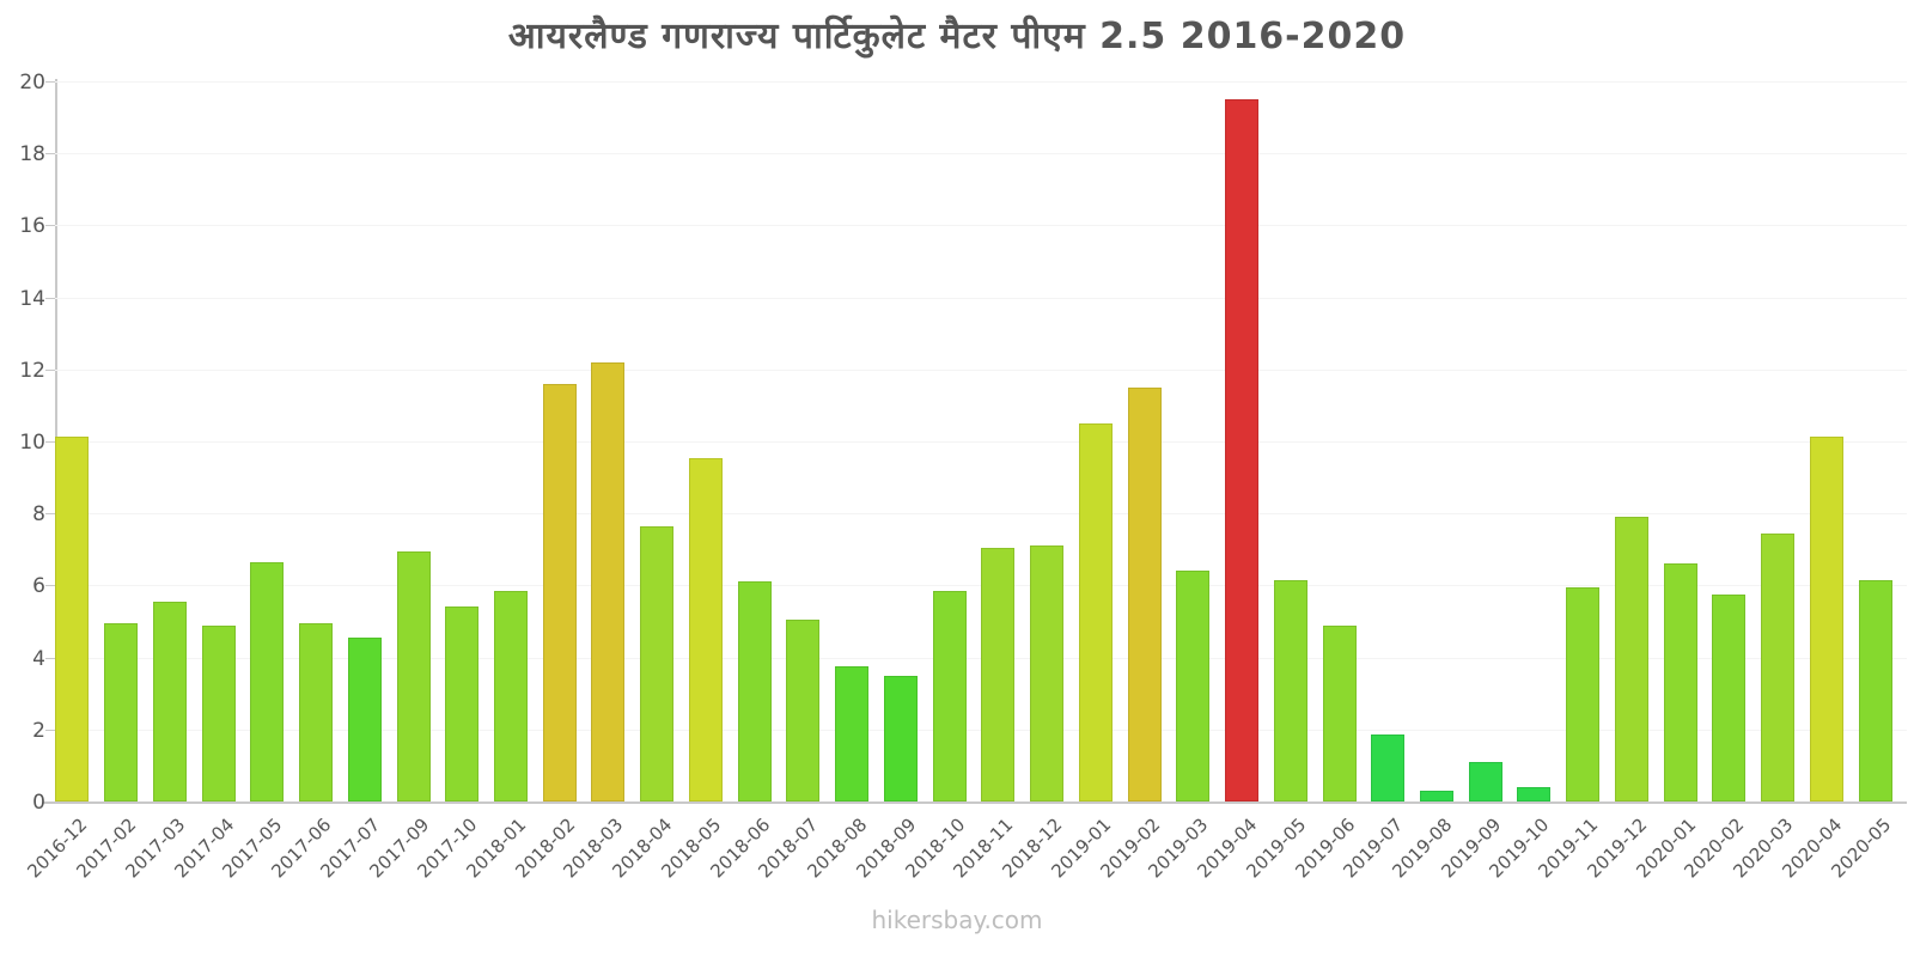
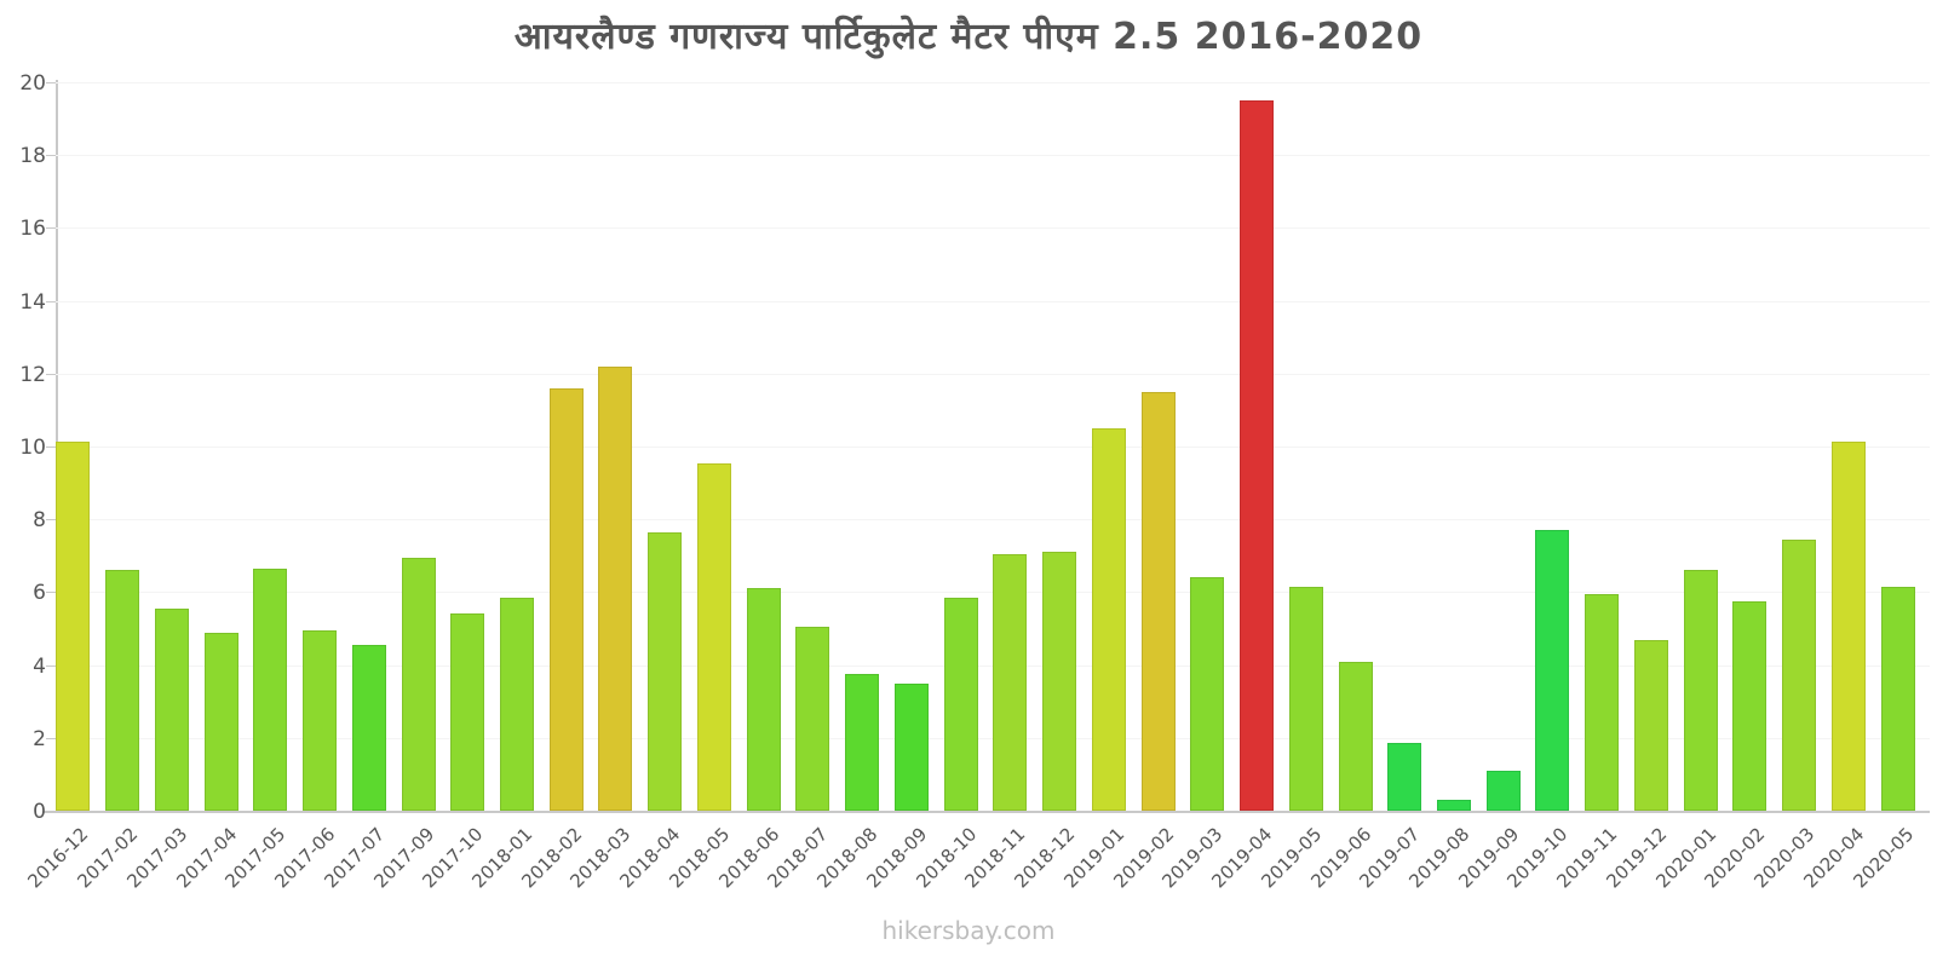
2017-02: 5.0 -> 6.6
2019-06: 4.9 -> 4.1
2019-10: 0.4 -> 7.7
2019-12: 7.9 -> 4.7
